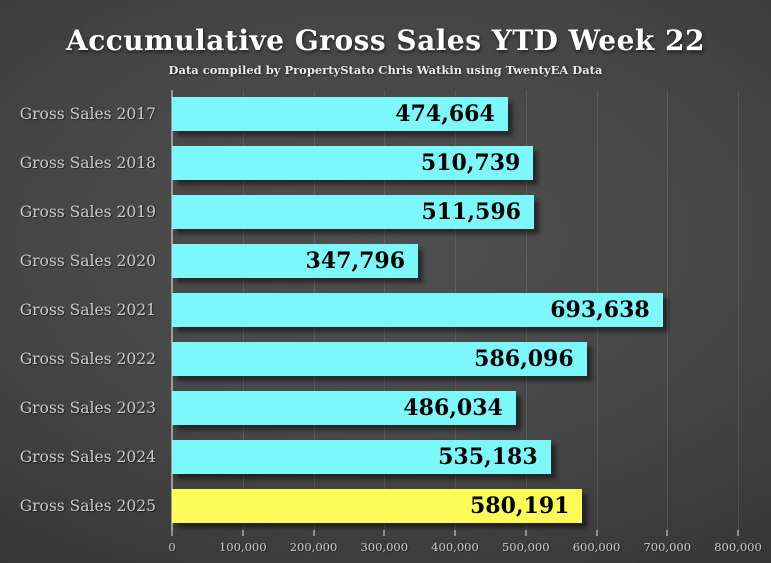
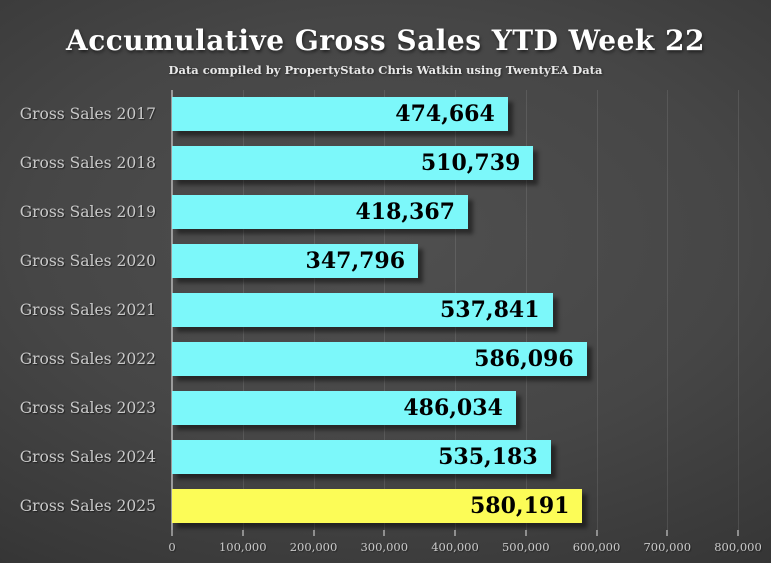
Gross Sales 2019: 511,596 -> 418,367
Gross Sales 2021: 693,638 -> 537,841
